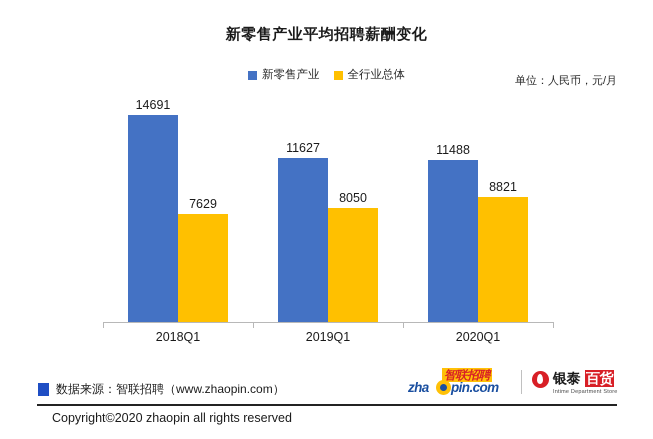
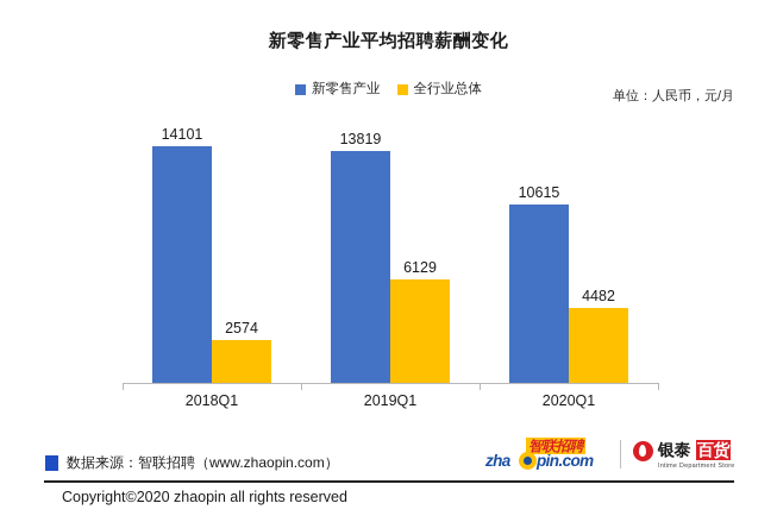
新零售产业/2018Q1: 14691 -> 14101
全行业总体/2018Q1: 7629 -> 2574
新零售产业/2019Q1: 11627 -> 13819
全行业总体/2019Q1: 8050 -> 6129
新零售产业/2020Q1: 11488 -> 10615
全行业总体/2020Q1: 8821 -> 4482
